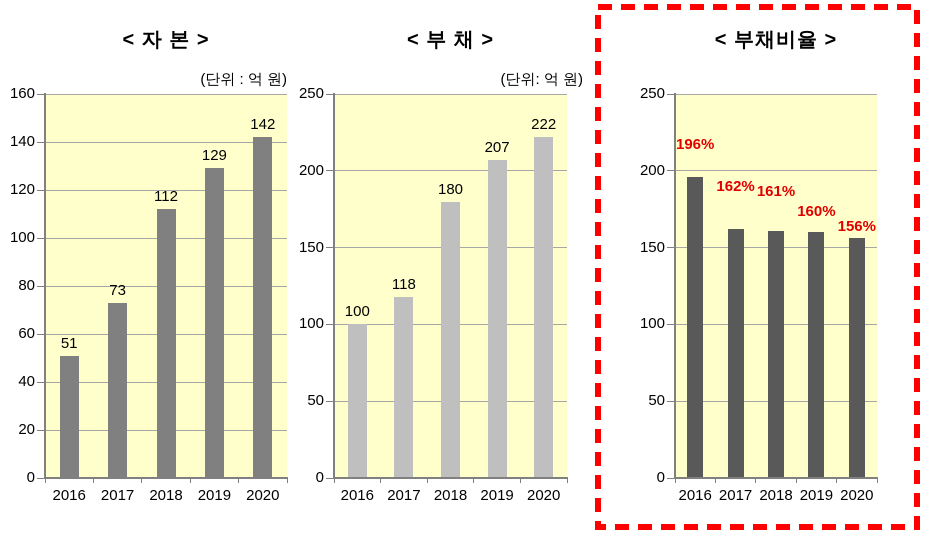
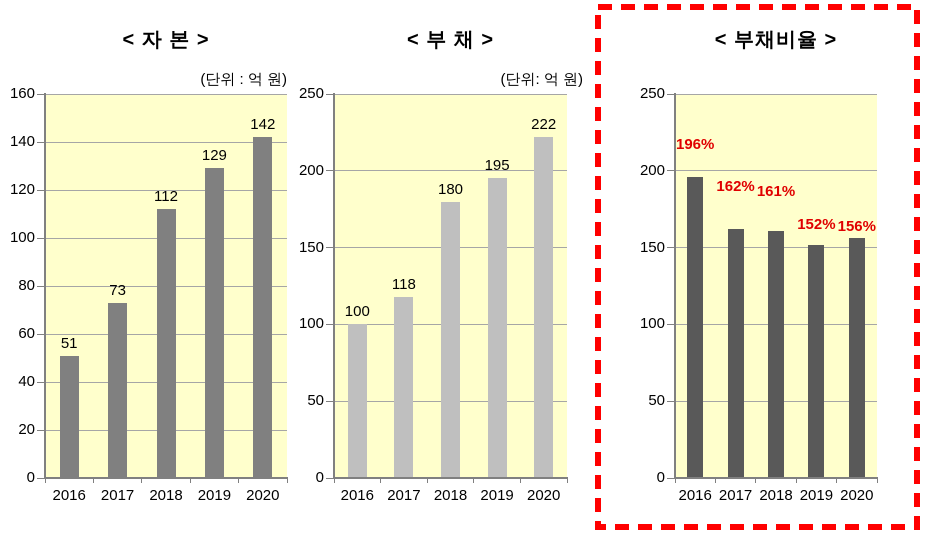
< 부 채 >/2019: 207 -> 195
< 부채비율 >/2019: 160% -> 152%
